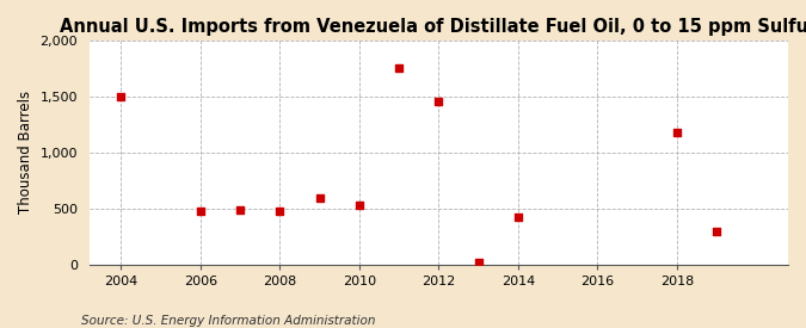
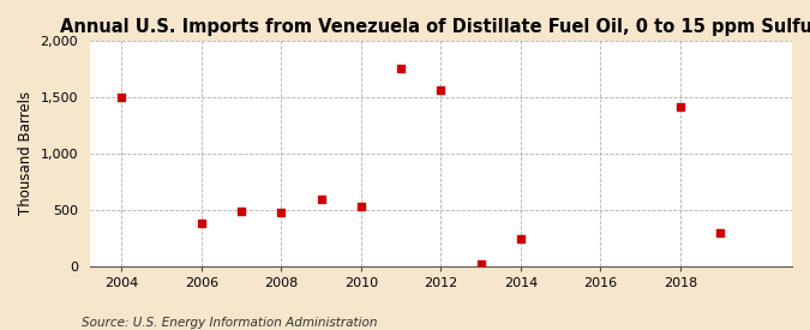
2006: 480 -> 380
2012: 1,460 -> 1,560
2014: 420 -> 240
2018: 1,180 -> 1,410
